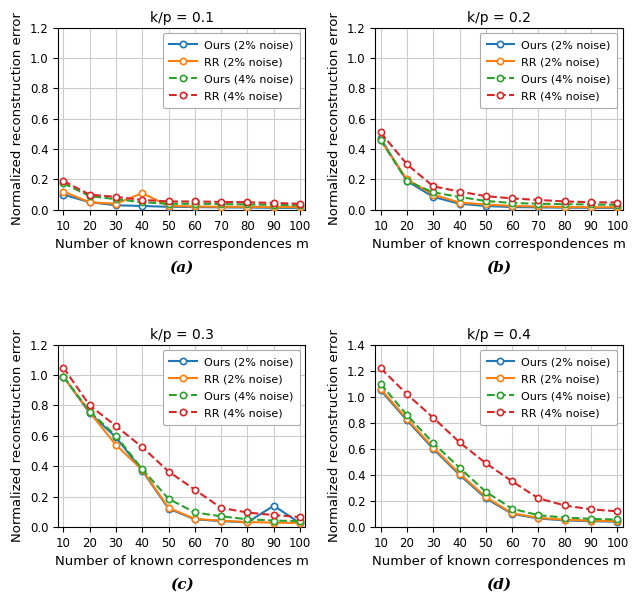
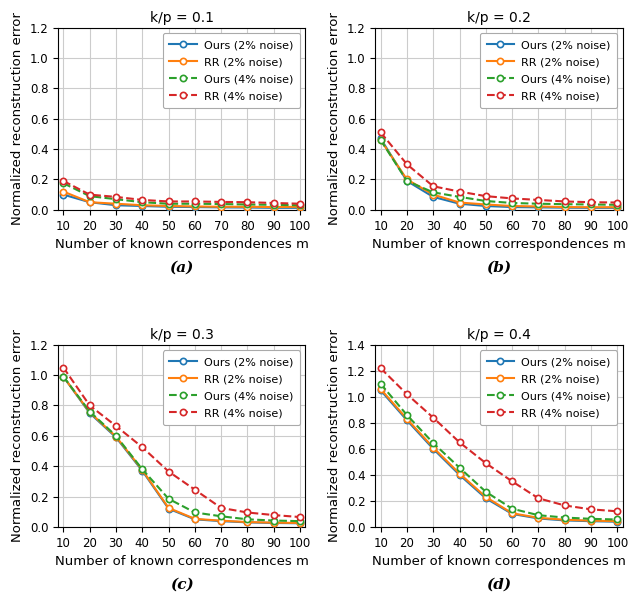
k/p = 0.1/RR (2% noise)/40: 0.11 -> 0.03
k/p = 0.3/RR (2% noise)/30: 0.54 -> 0.59
k/p = 0.3/Ours (2% noise)/90: 0.14 -> 0.03
